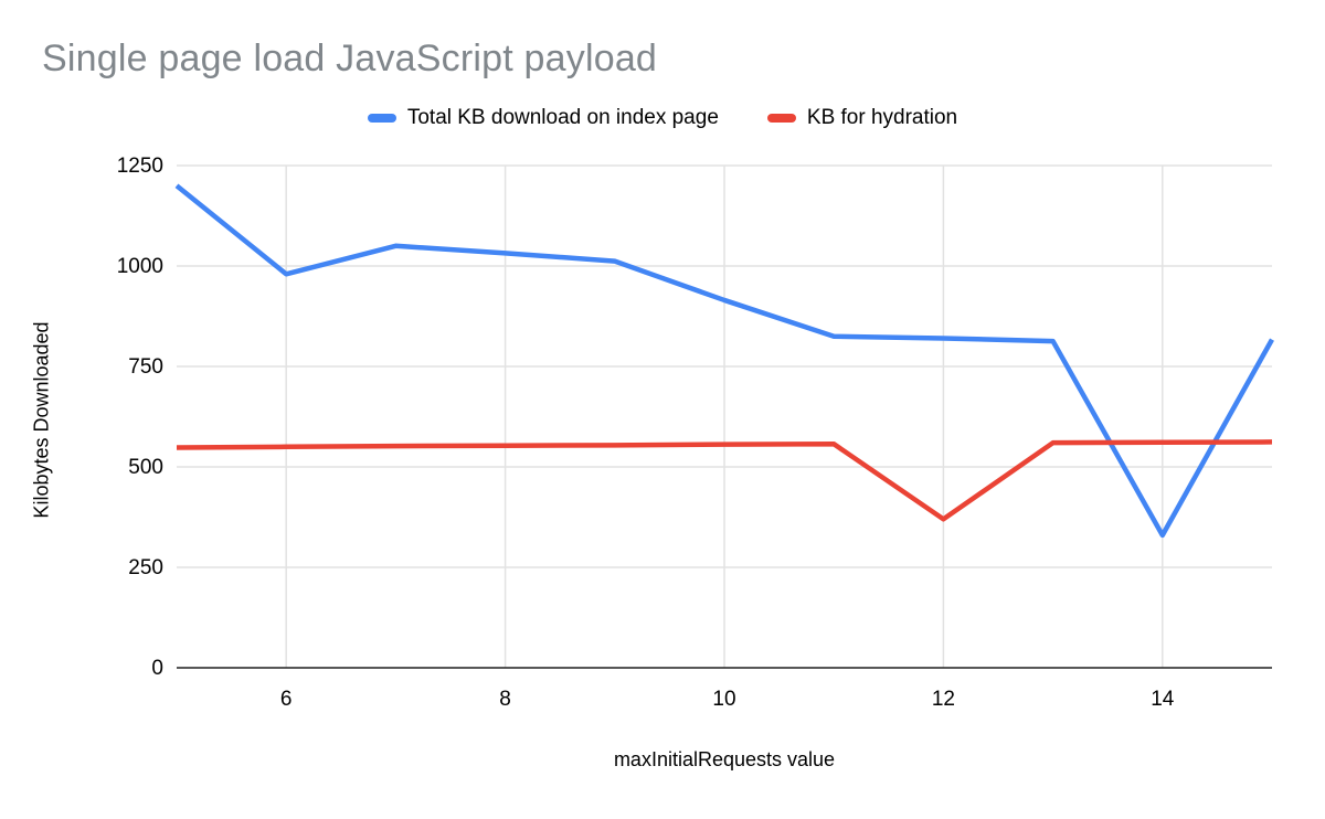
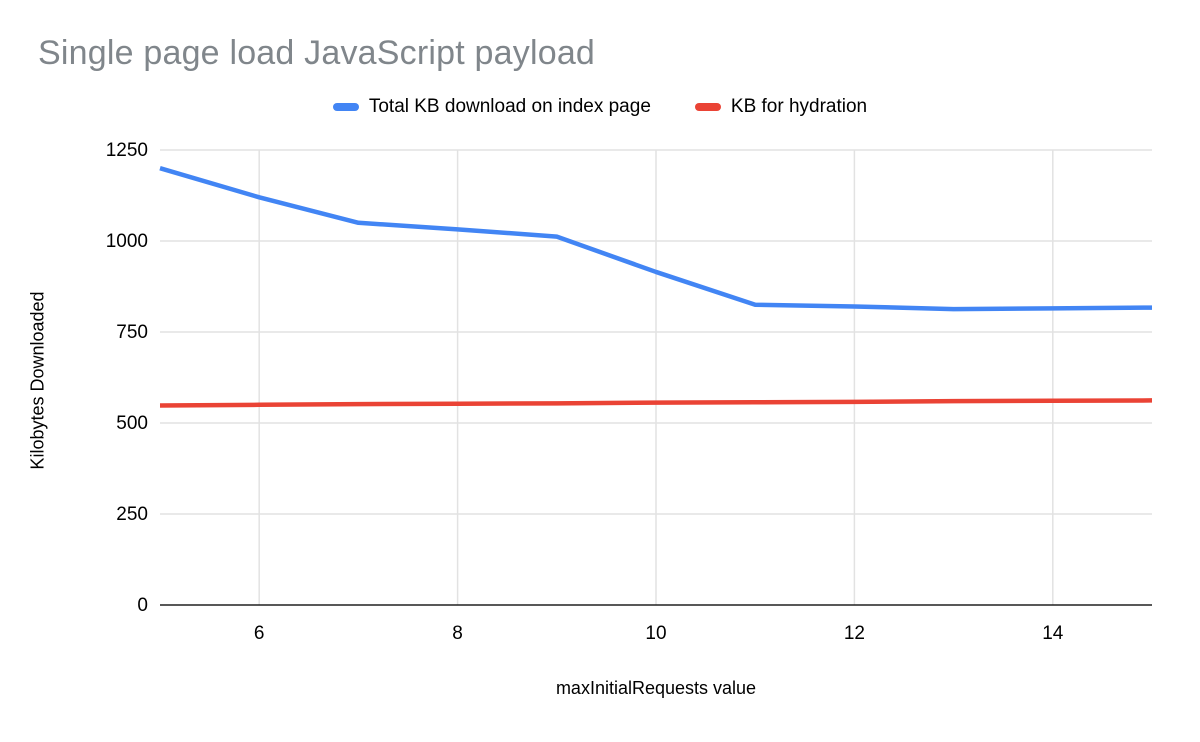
Total KB download on index page/6: 980 -> 1120
KB for hydration/12: 370 -> 560
Total KB download on index page/14: 330 -> 820
